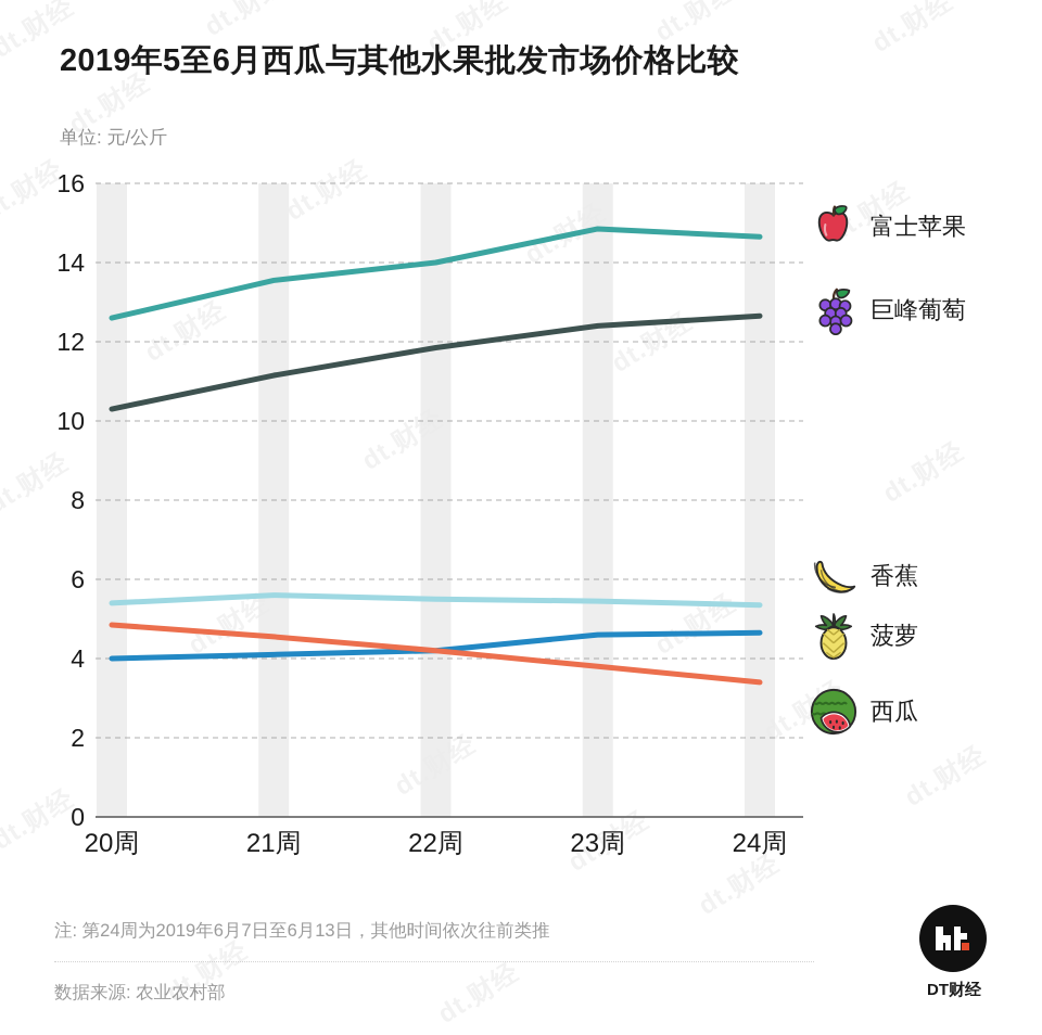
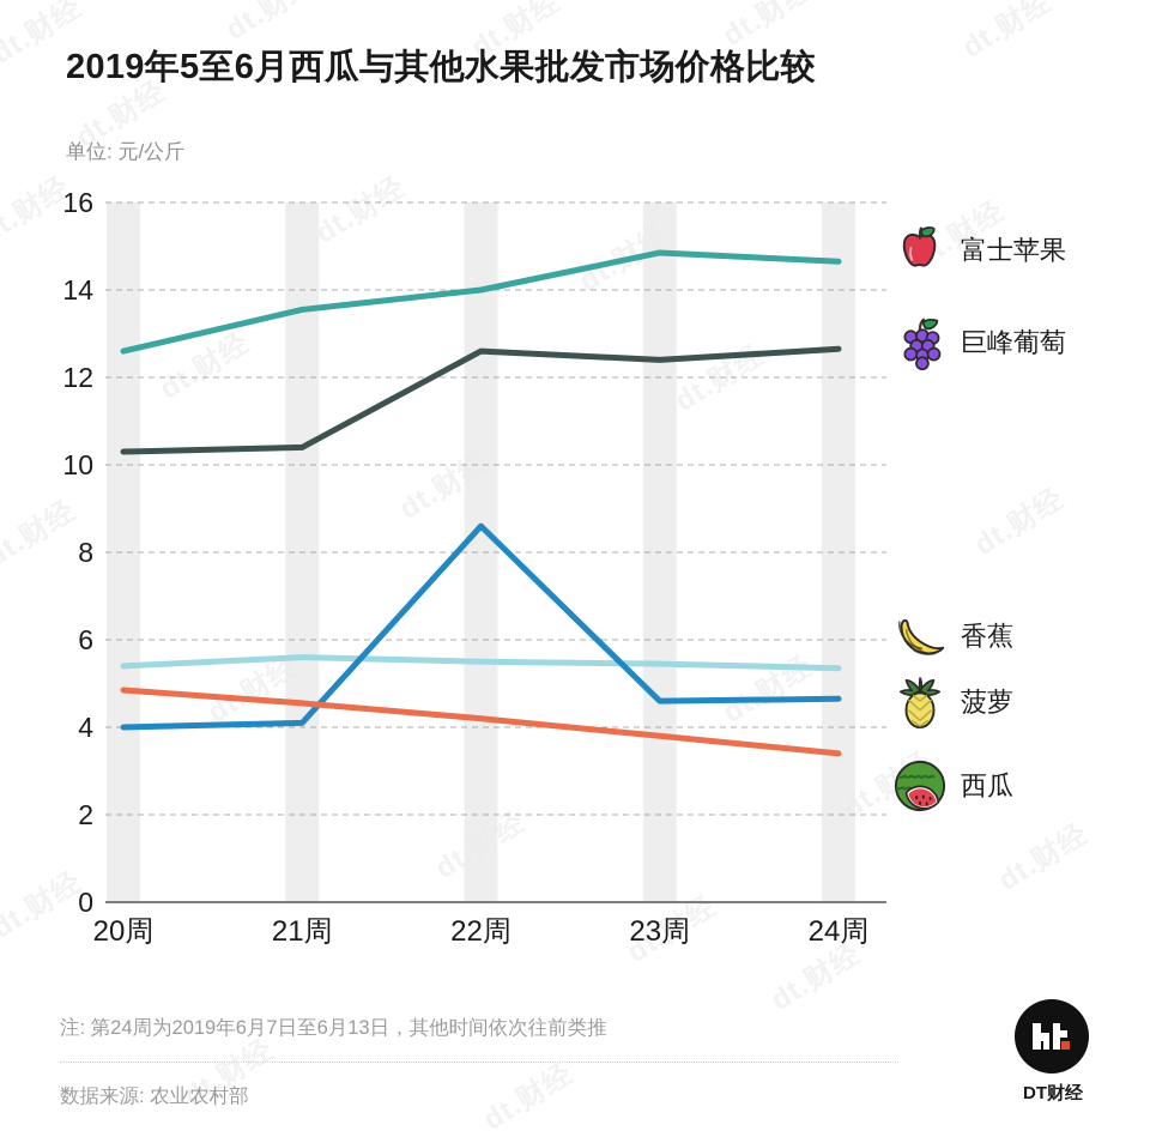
巨峰葡萄/21周: 11.2 -> 10.4
巨峰葡萄/22周: 11.8 -> 12.6
菠萝/22周: 4.2 -> 8.6
